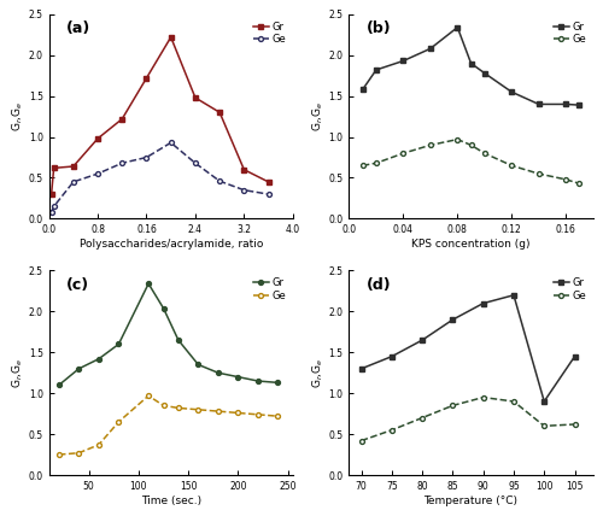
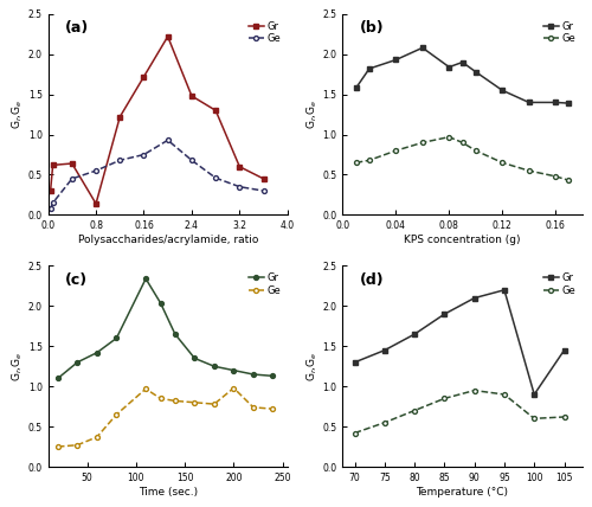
Gr/0.8: 0.98 -> 0.14
Gr/0.08: 2.34 -> 1.84
Ge/200: 0.76 -> 0.98
